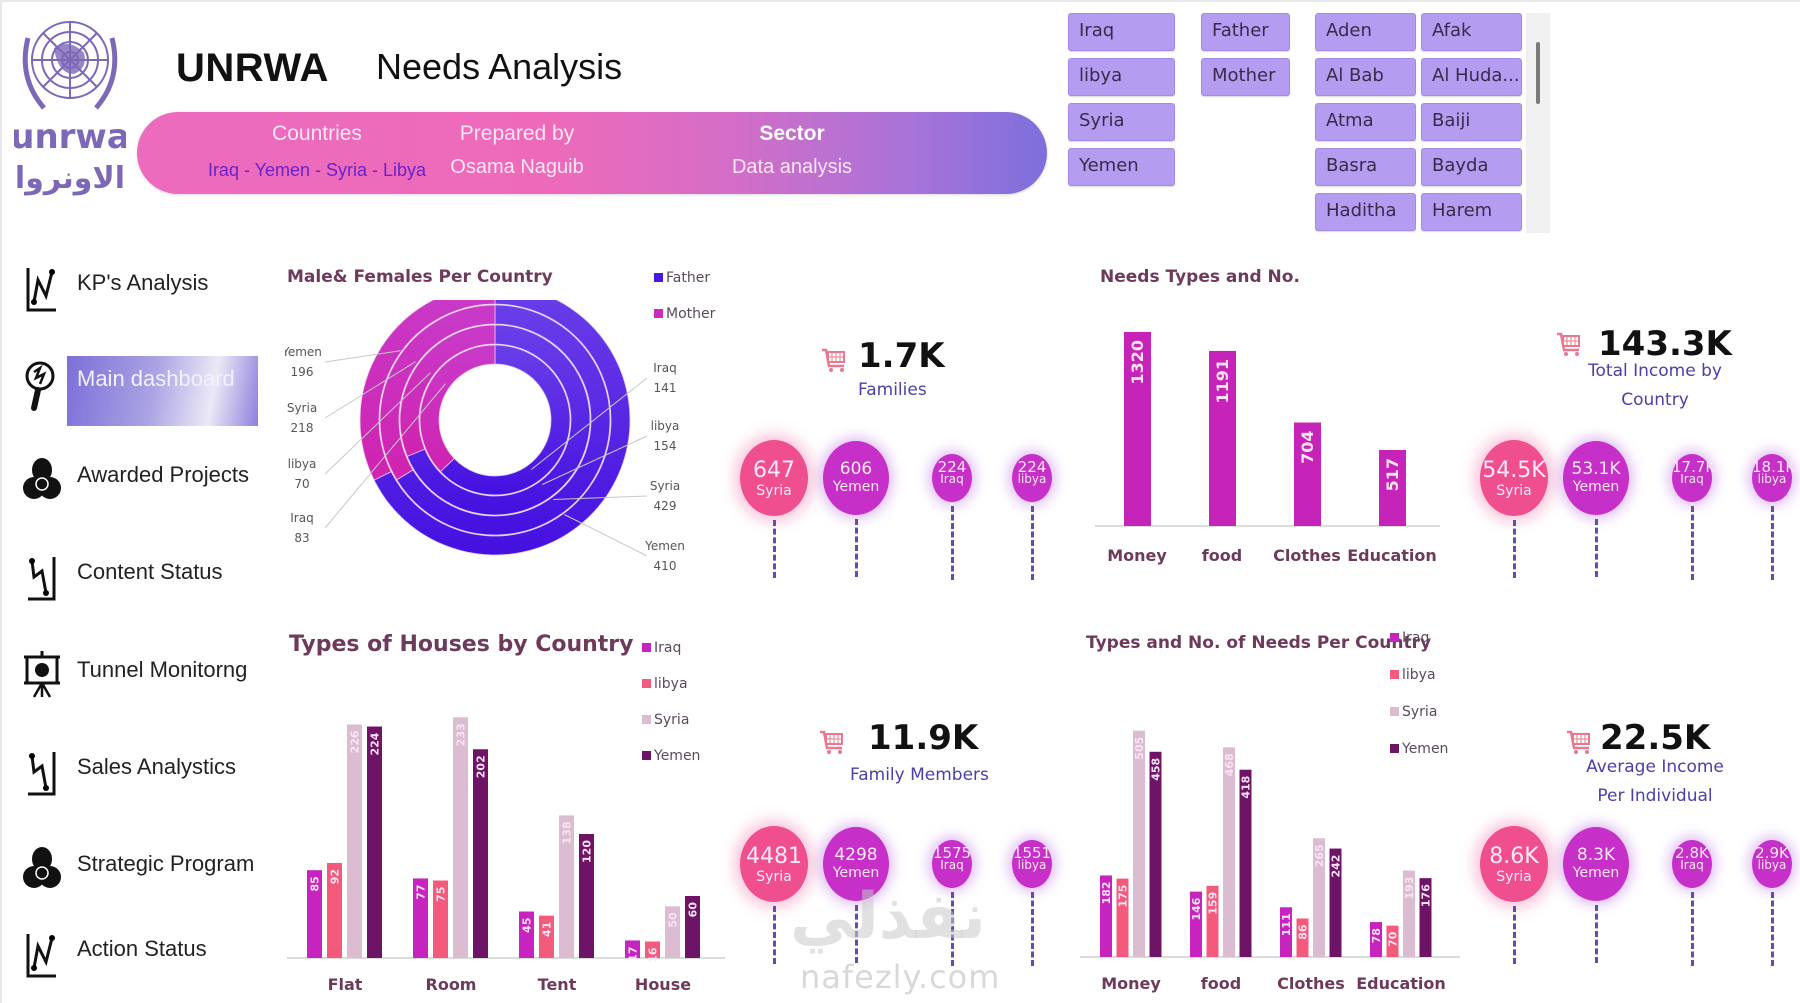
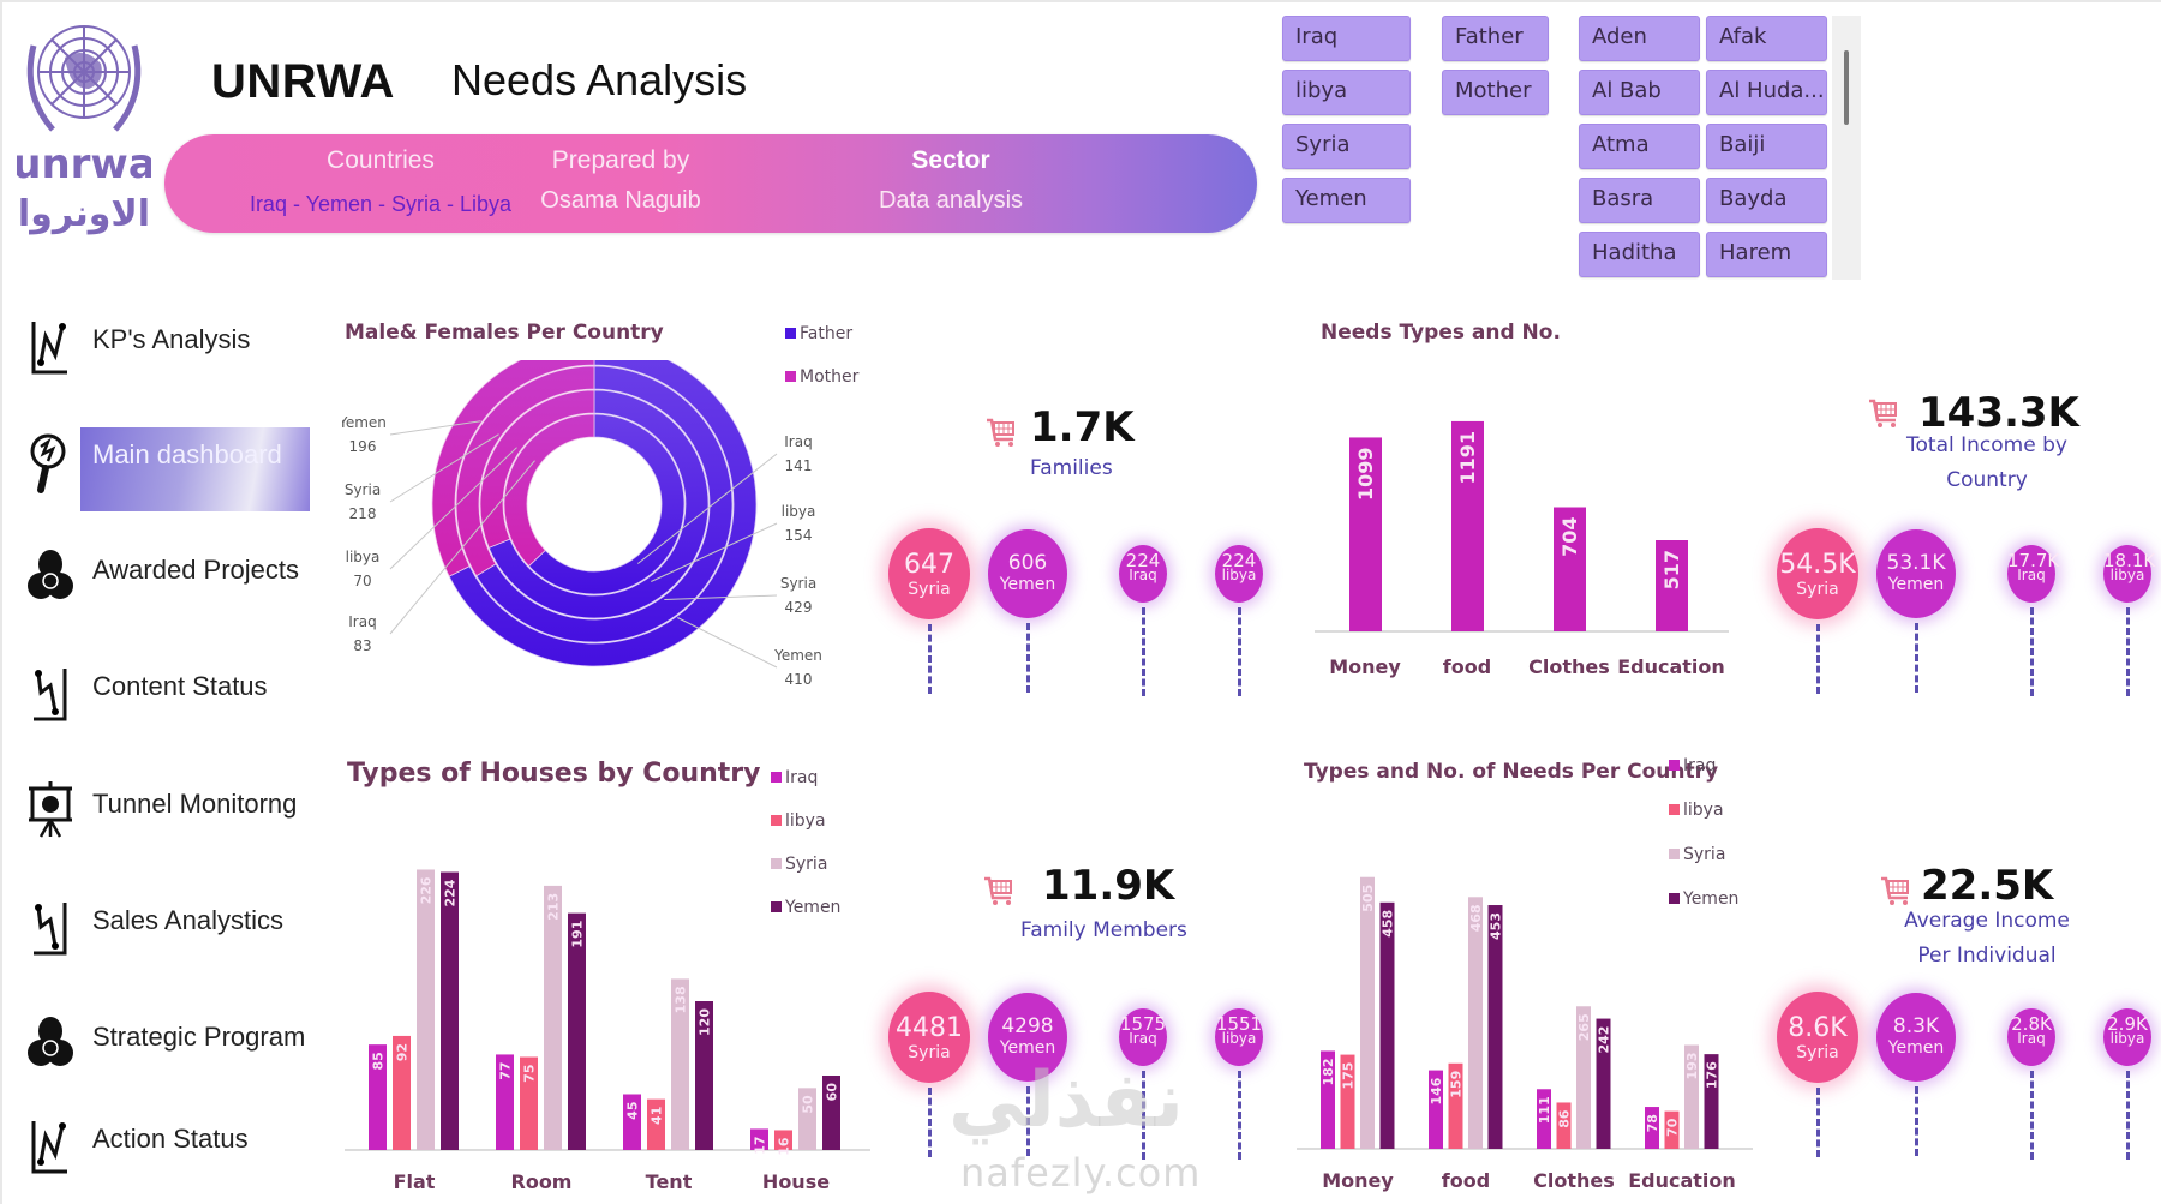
Needs Types and No./Money: 1320 -> 1099
Types of Houses by Country/Syria/Room: 233 -> 213
Types of Houses by Country/Yemen/Room: 202 -> 191
Types and No. of Needs Per Country/Yemen/food: 418 -> 453
